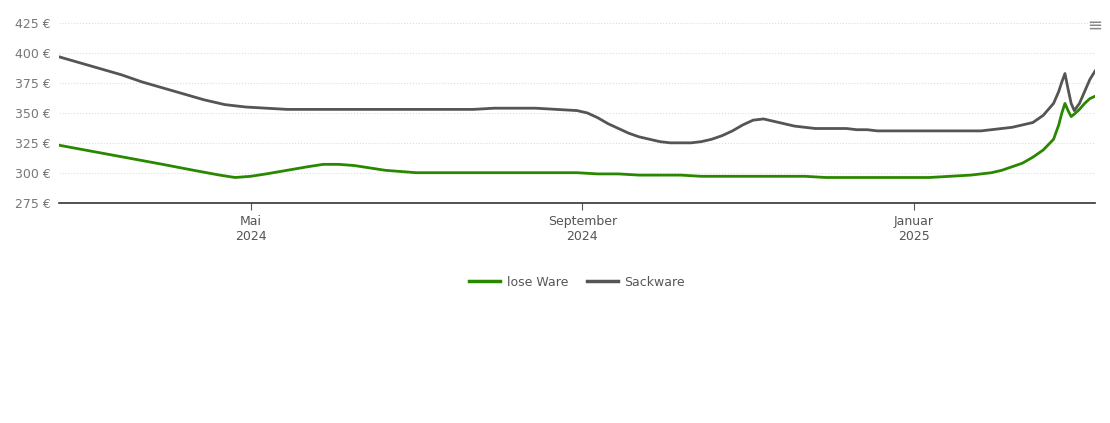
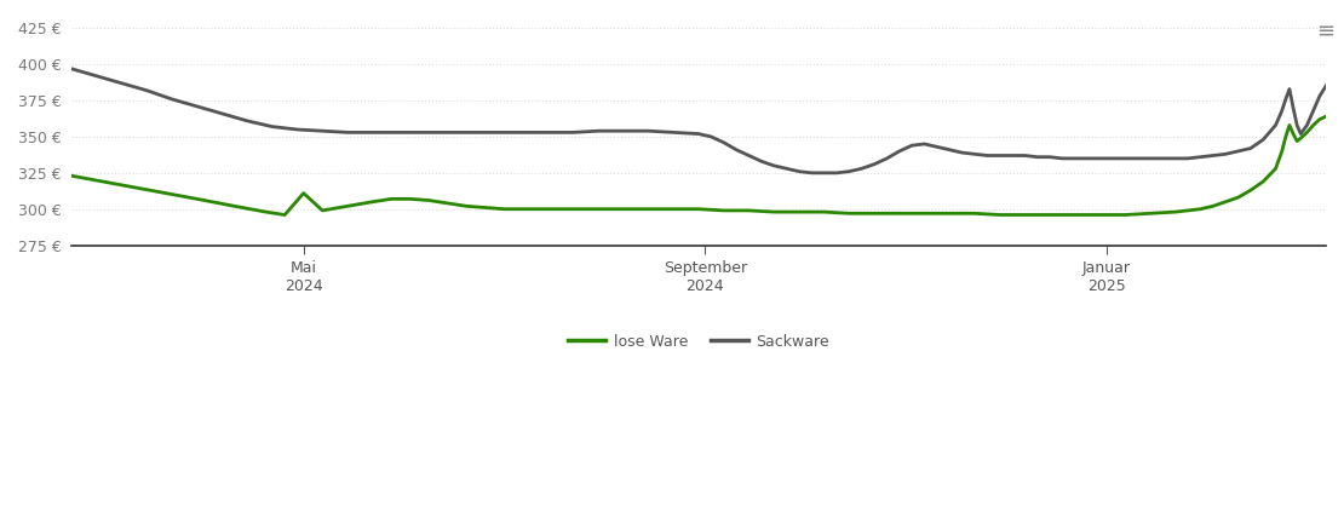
lose Ware/Mai 2024: 297 € -> 311 €
